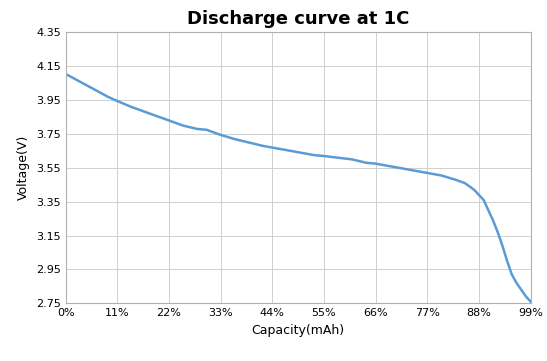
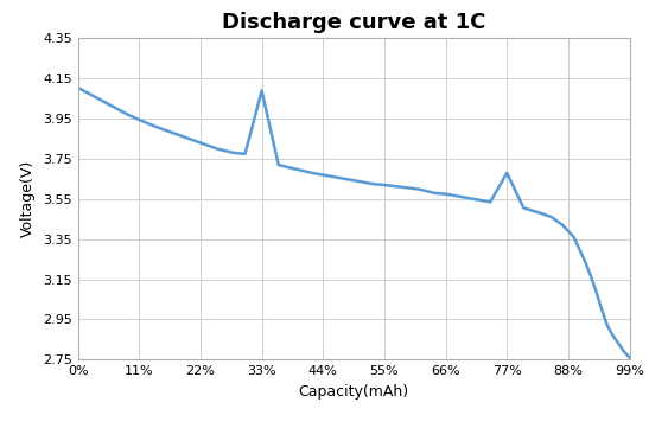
33%: 3.75 -> 4.09
77%: 3.52 -> 3.68
